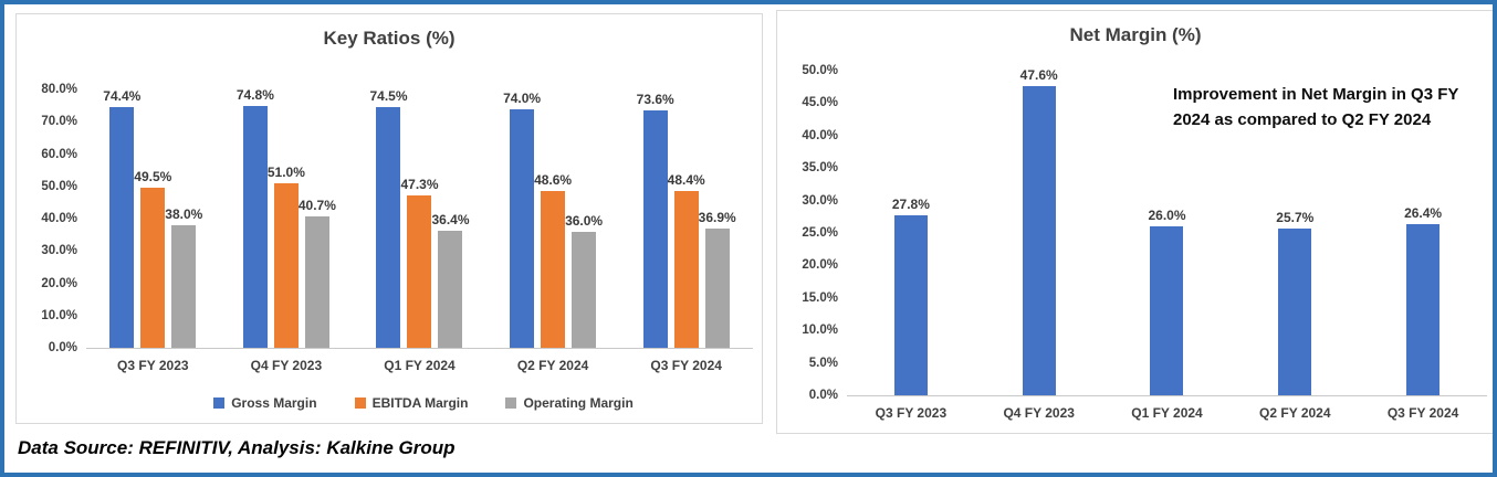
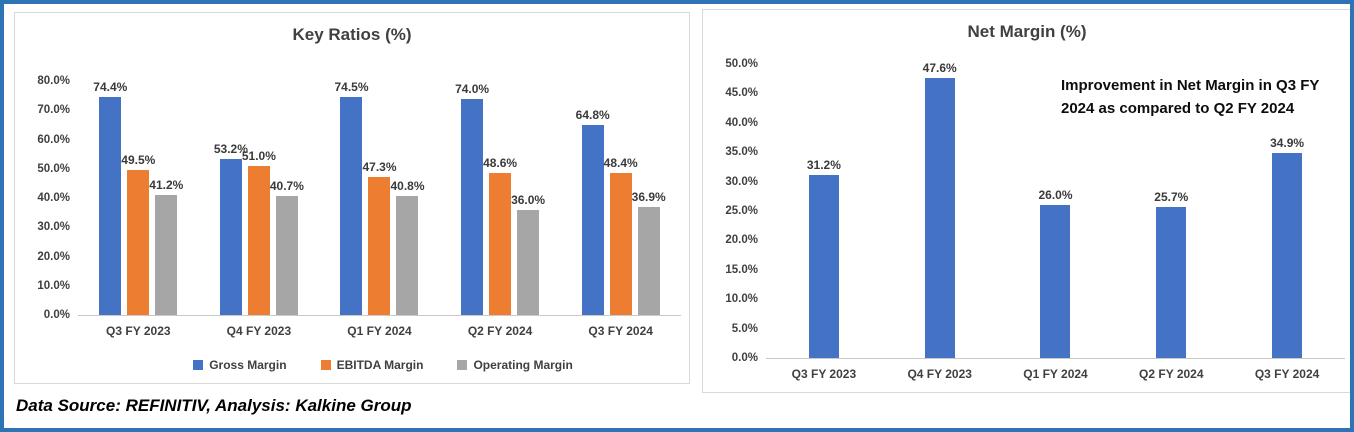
Key Ratios (%)/Operating Margin/Q3 FY 2023: 38.0% -> 41.2%
Key Ratios (%)/Gross Margin/Q4 FY 2023: 74.8% -> 53.2%
Key Ratios (%)/Operating Margin/Q1 FY 2024: 36.4% -> 40.8%
Key Ratios (%)/Gross Margin/Q3 FY 2024: 73.6% -> 64.8%
Net Margin (%)/Q3 FY 2023: 27.8% -> 31.2%
Net Margin (%)/Q3 FY 2024: 26.4% -> 34.9%
